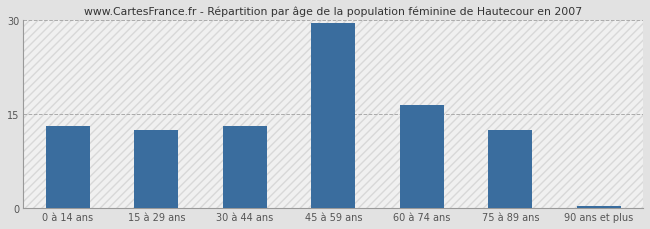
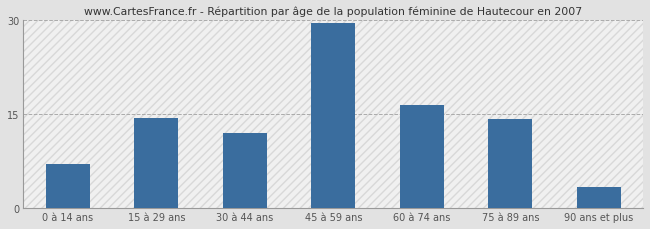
0 à 14 ans: 13.0 -> 7.0
15 à 29 ans: 12.5 -> 14.4
30 à 44 ans: 13.0 -> 12.0
75 à 89 ans: 12.5 -> 14.2
90 ans et plus: 0.3 -> 3.4
